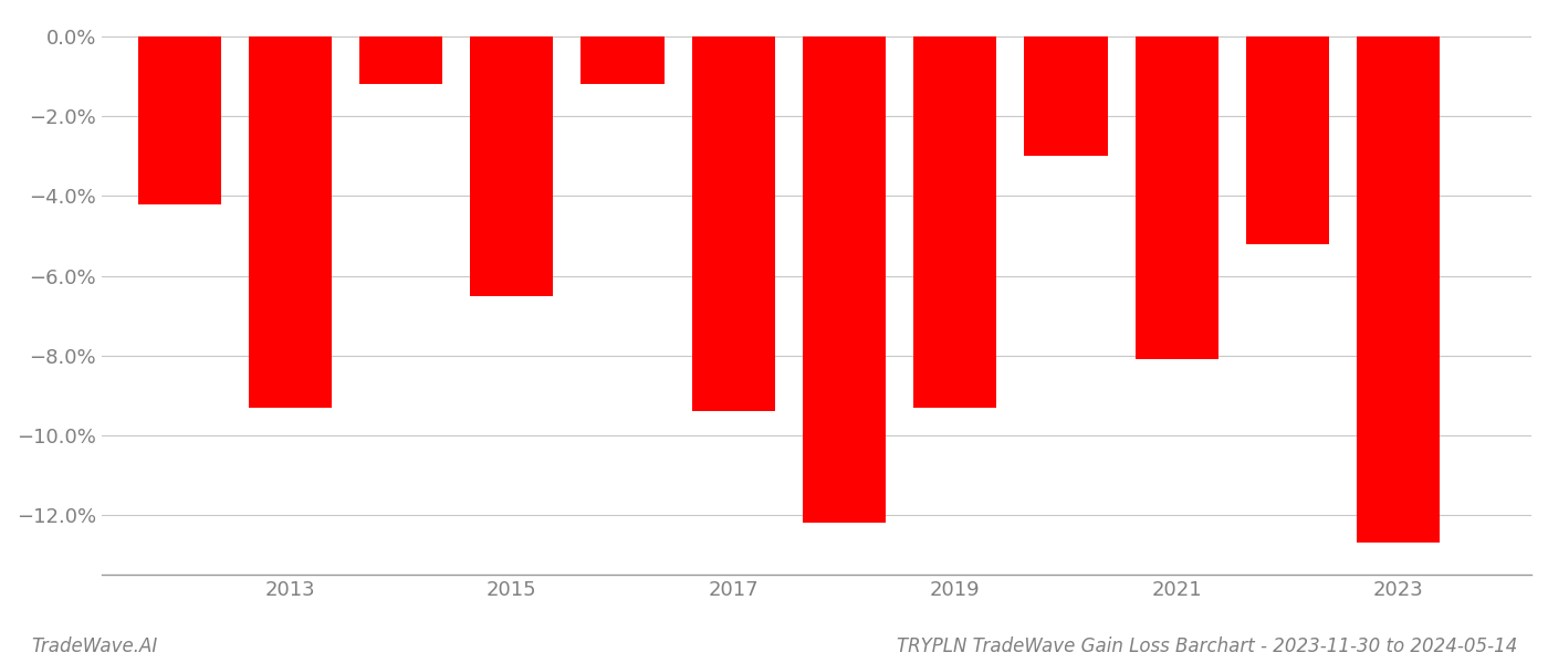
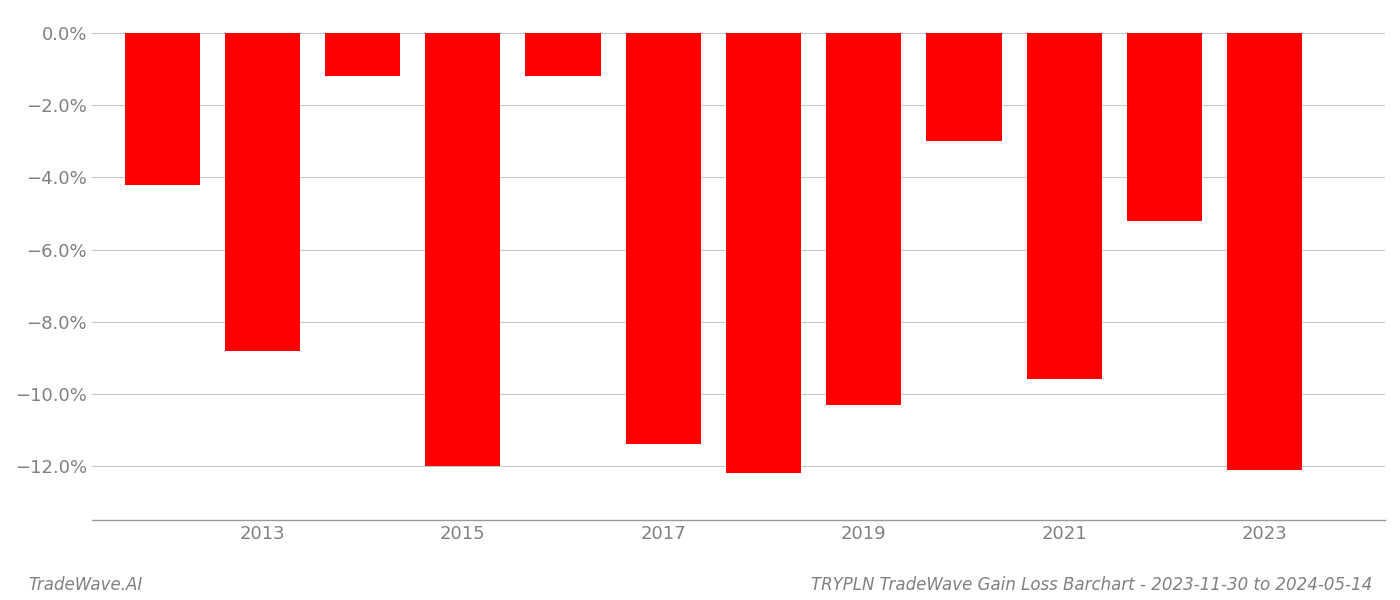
2013: -9.3% -> -8.8%
2015: -6.5% -> -12.0%
2017: -9.4% -> -11.4%
2019: -9.3% -> -10.3%
2021: -8.1% -> -9.6%
2023: -12.7% -> -12.1%
